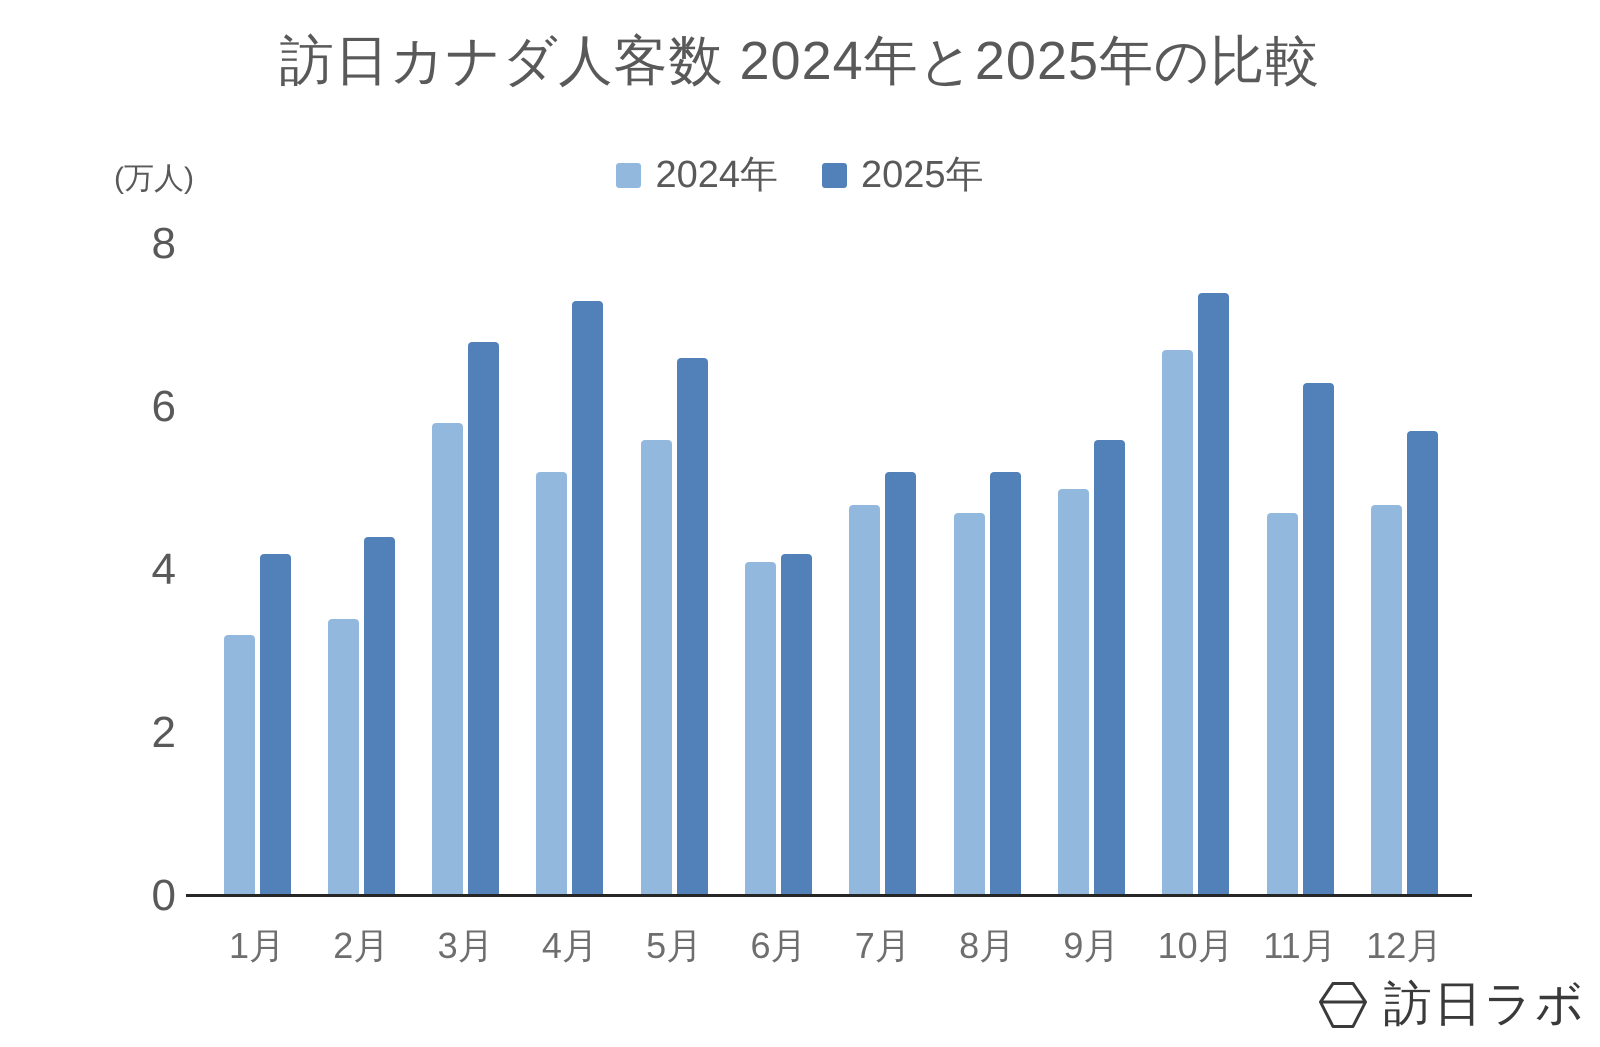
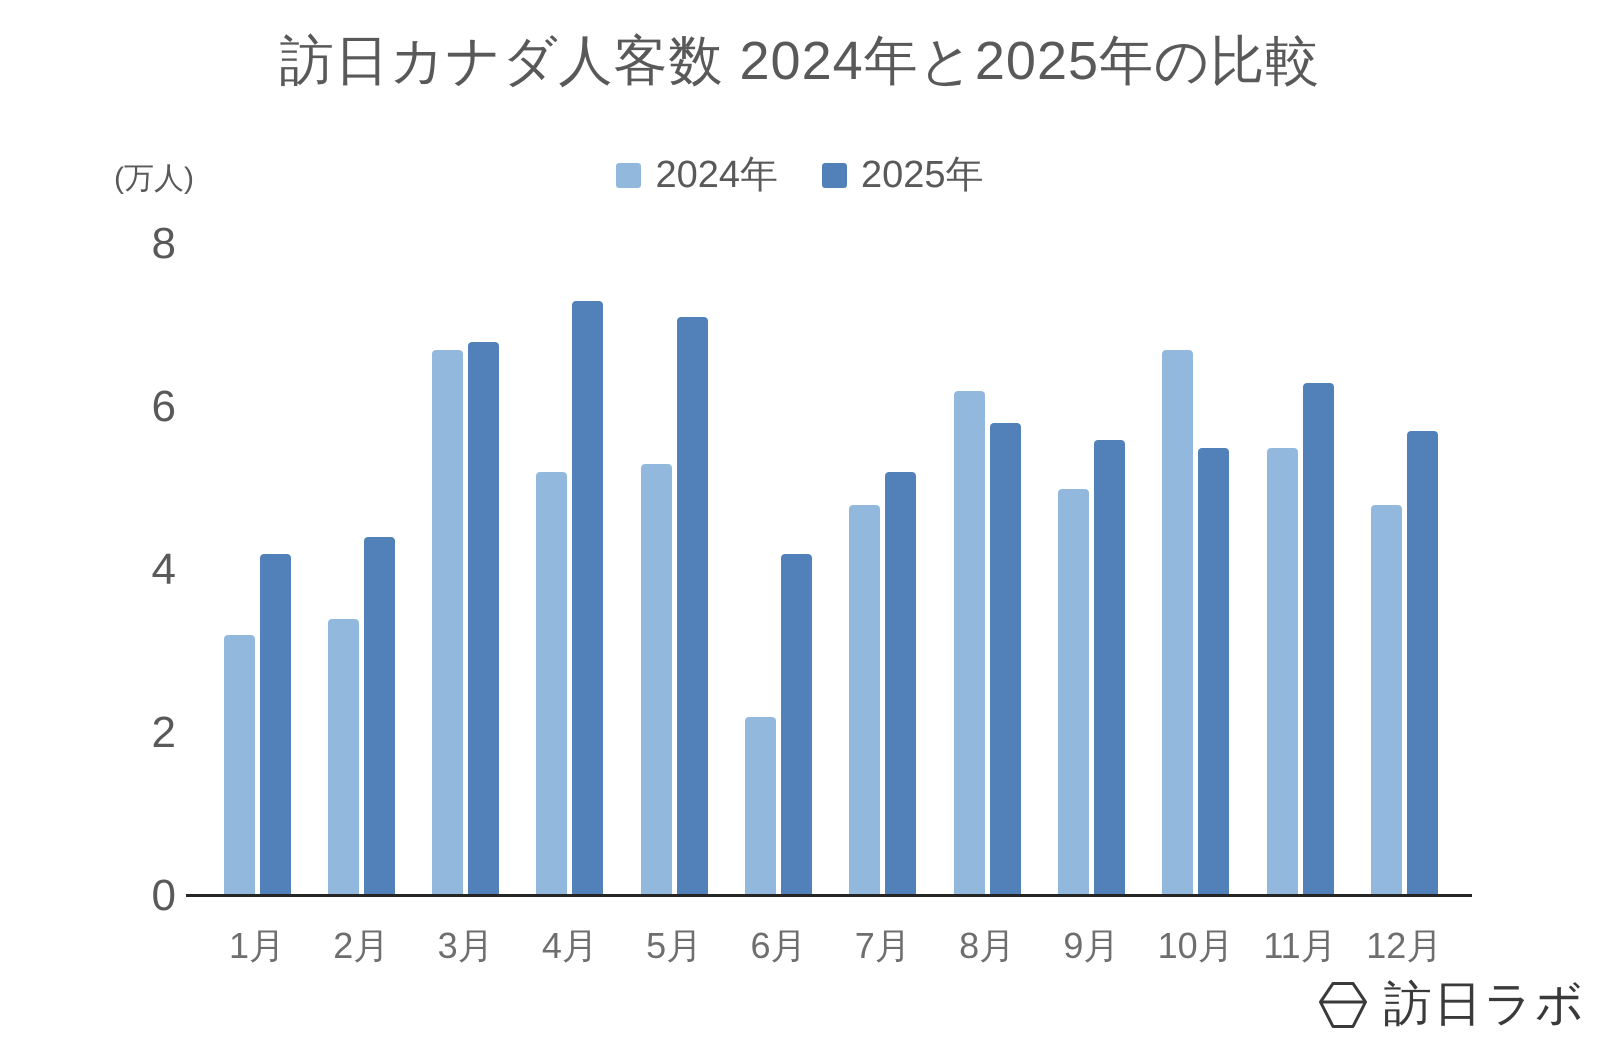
2024年/3月: 5.8 -> 6.7
2024年/5月: 5.6 -> 5.3
2025年/5月: 6.6 -> 7.1
2024年/6月: 4.1 -> 2.2
2024年/8月: 4.7 -> 6.2
2025年/8月: 5.2 -> 5.8
2025年/10月: 7.4 -> 5.5
2024年/11月: 4.7 -> 5.5
